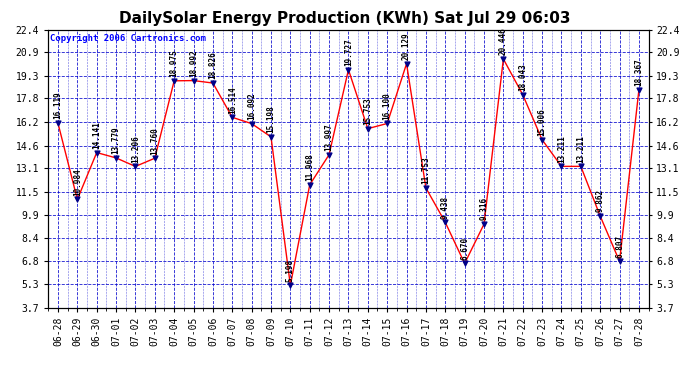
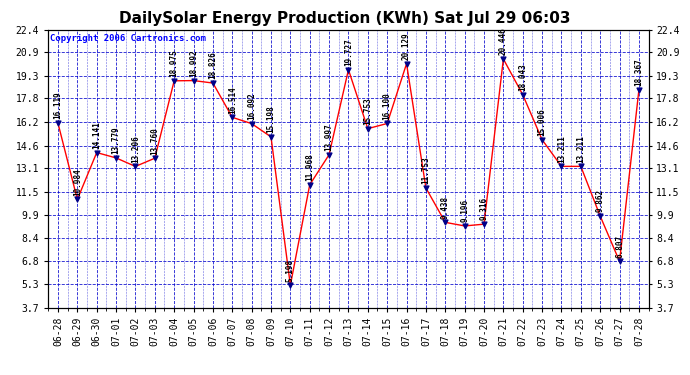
07-19: 6.670 -> 9.196
